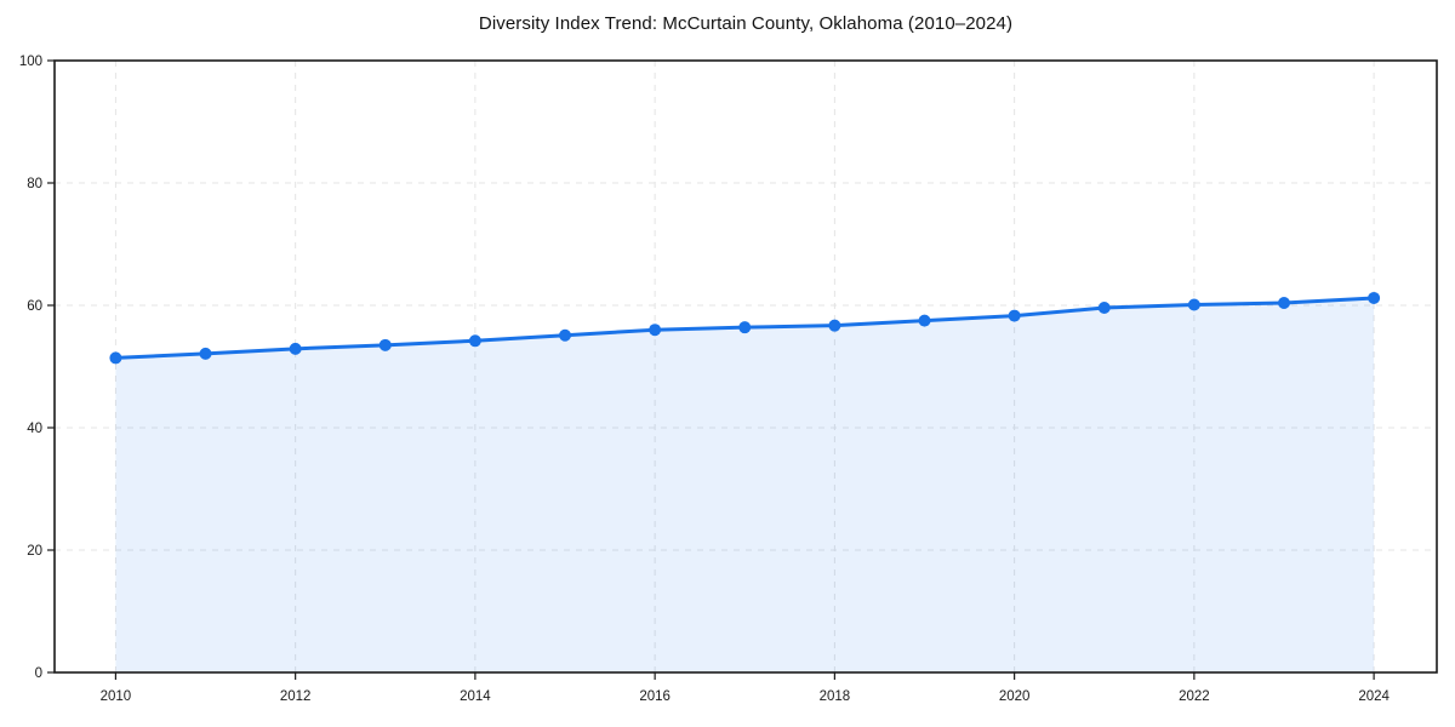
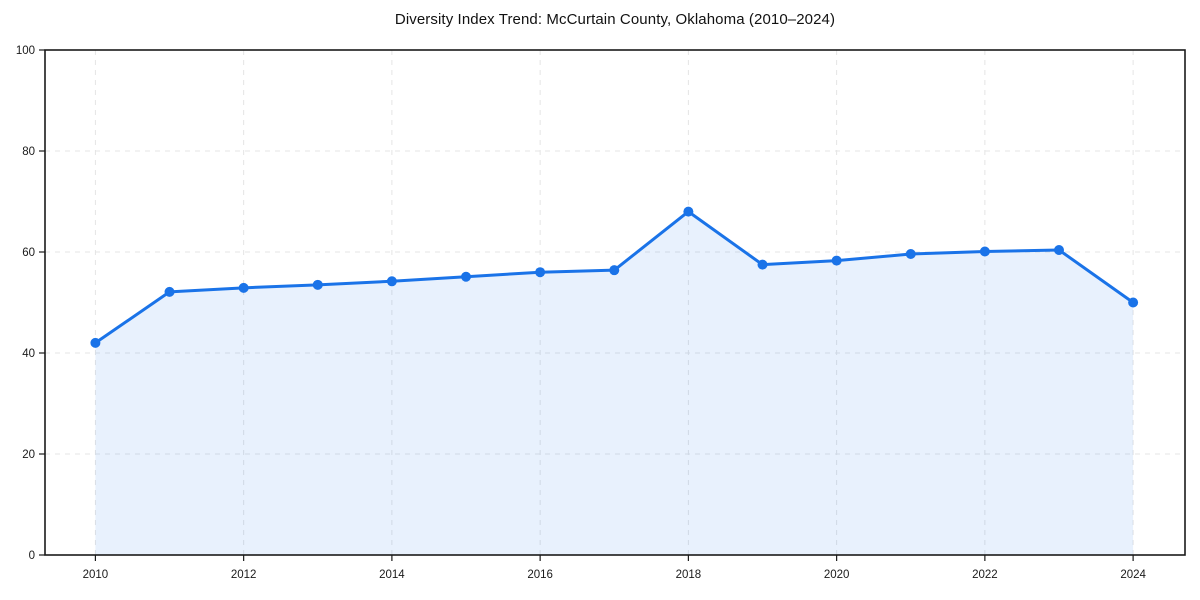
2010: 51 -> 42
2018: 57 -> 68
2024: 61 -> 50
